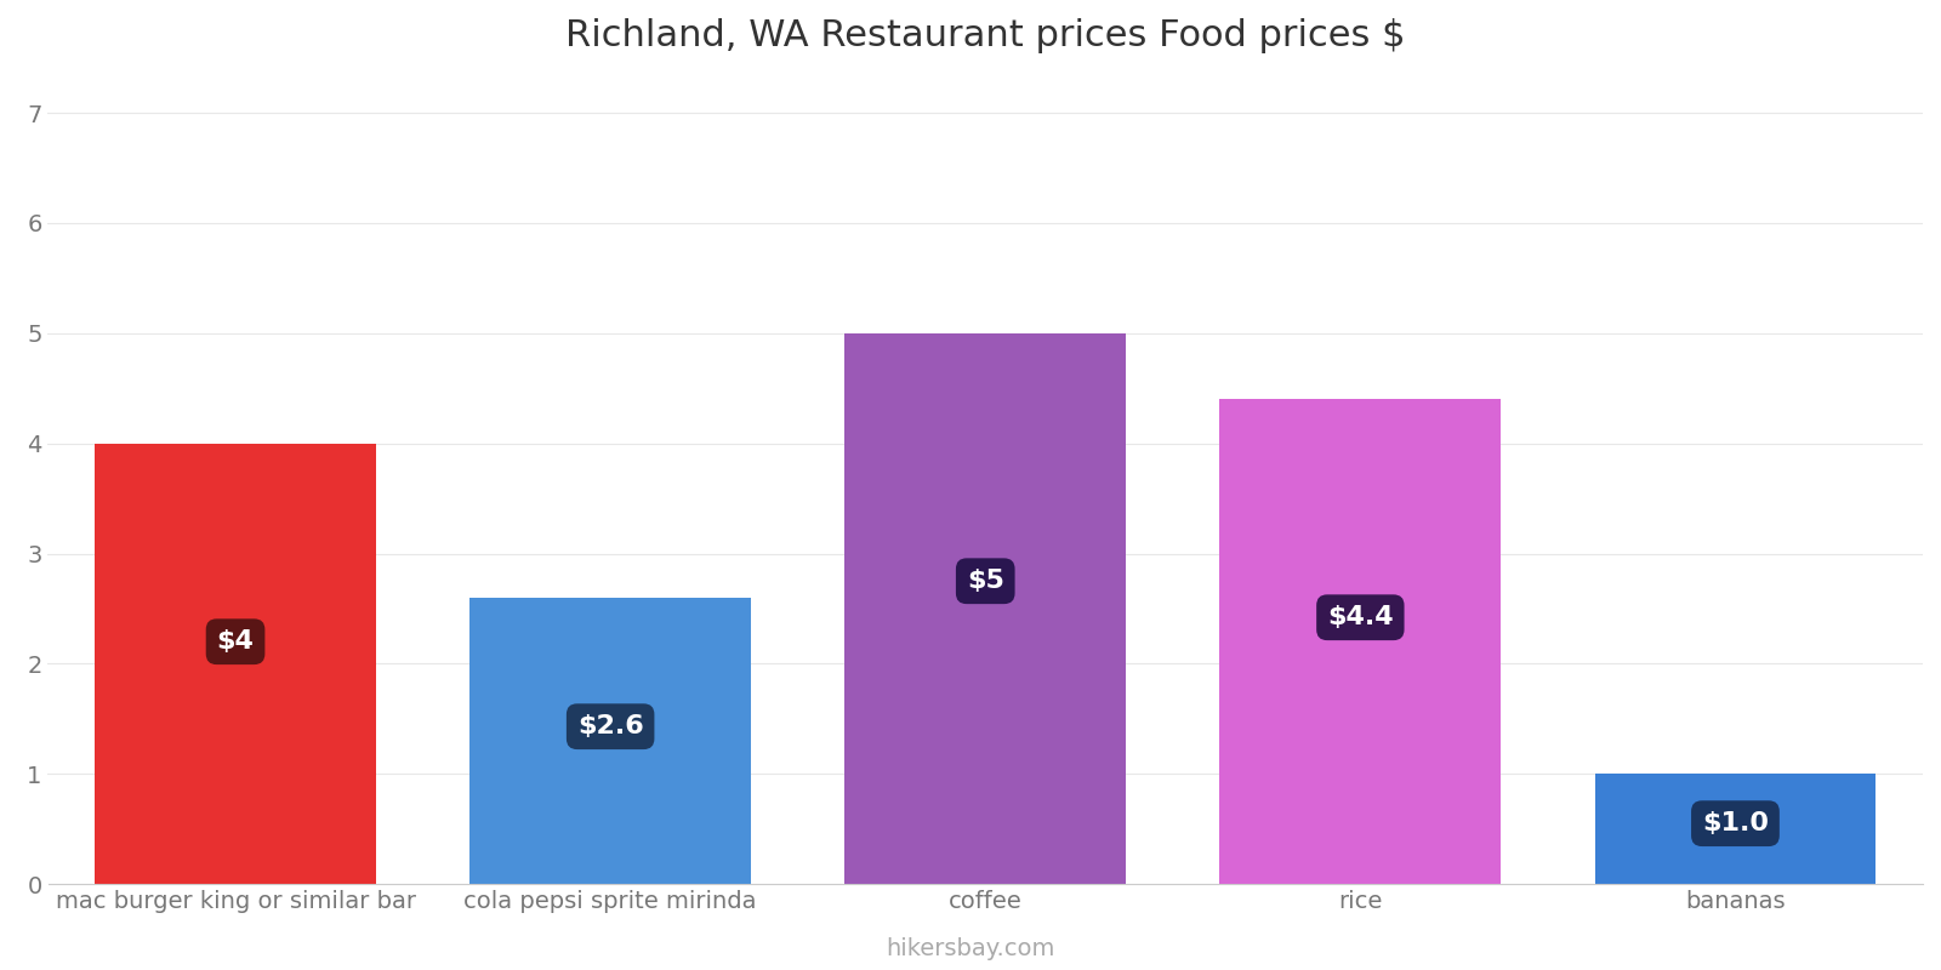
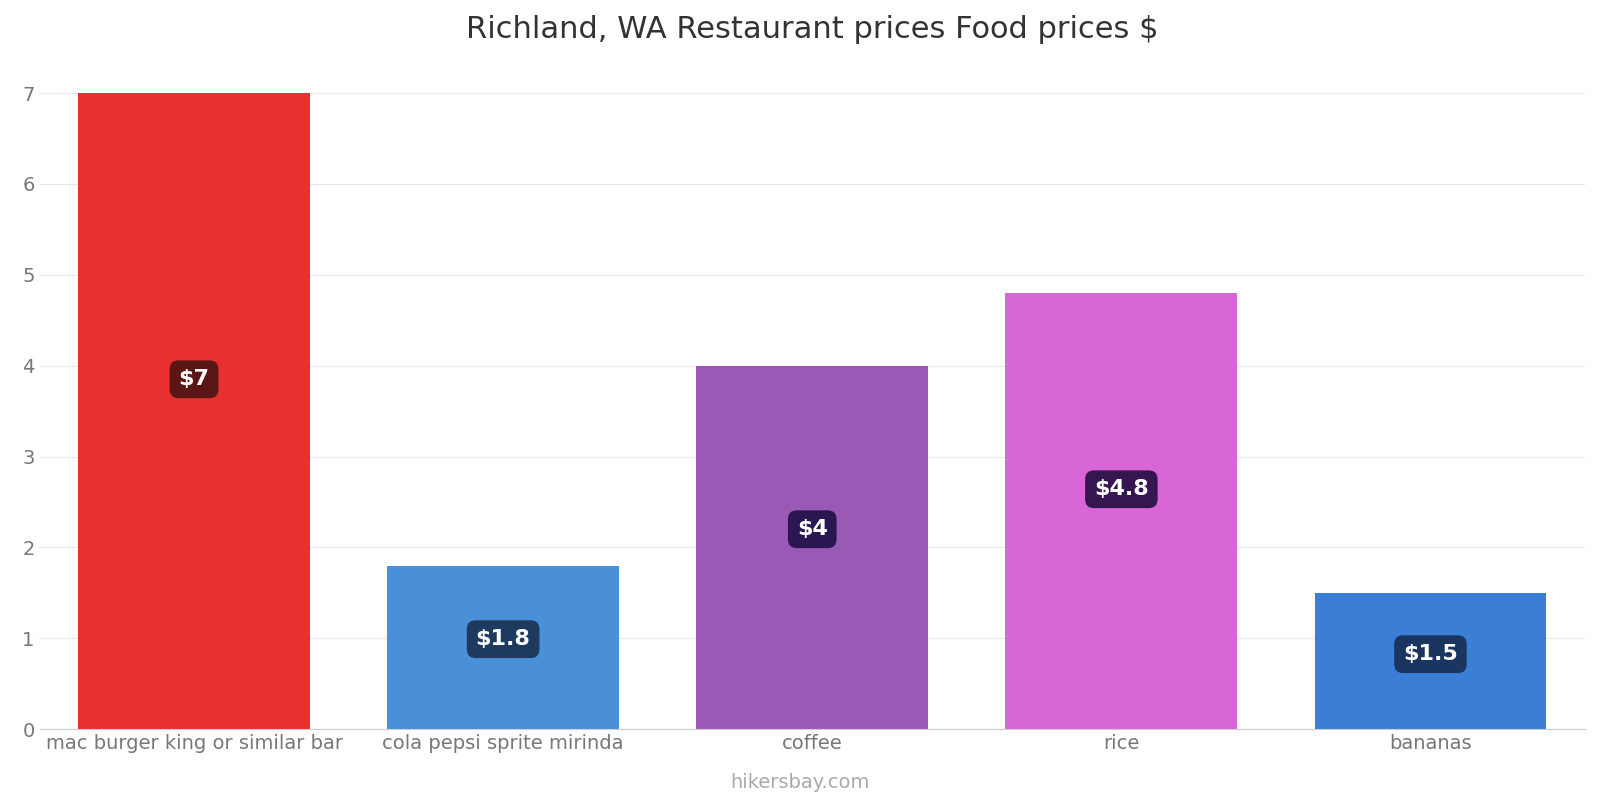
mac burger king or similar bar: $4 -> $7
cola pepsi sprite mirinda: $2.6 -> $1.8
coffee: $5 -> $4
rice: $4.4 -> $4.8
bananas: $1.0 -> $1.5
